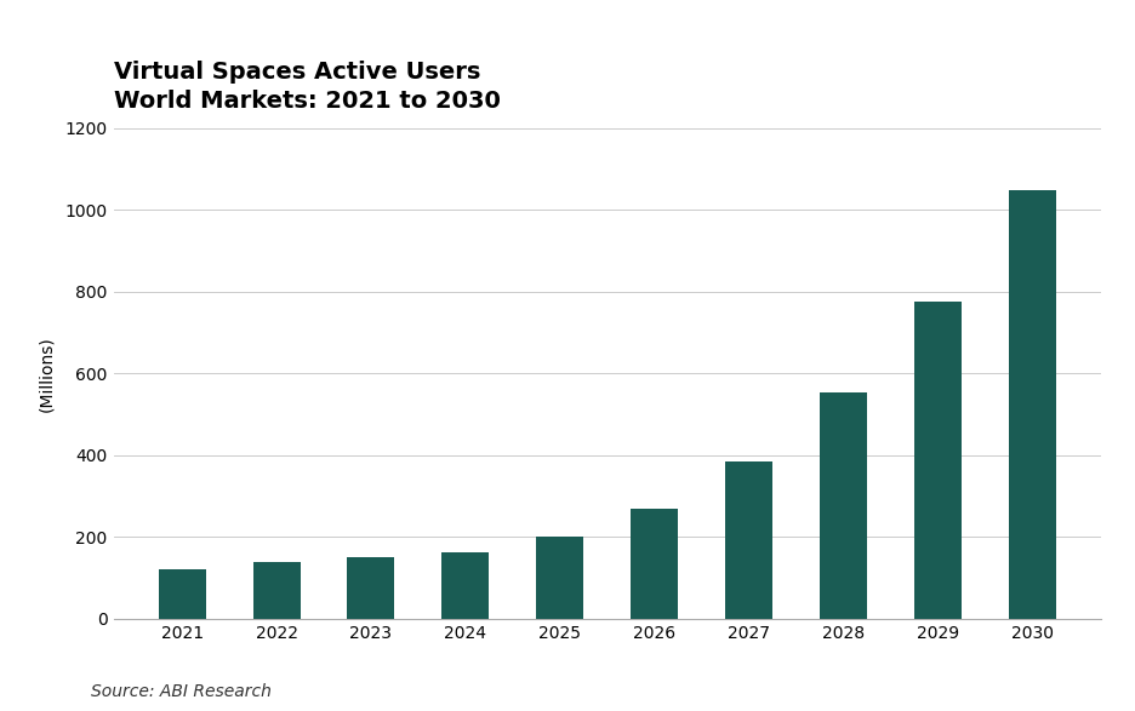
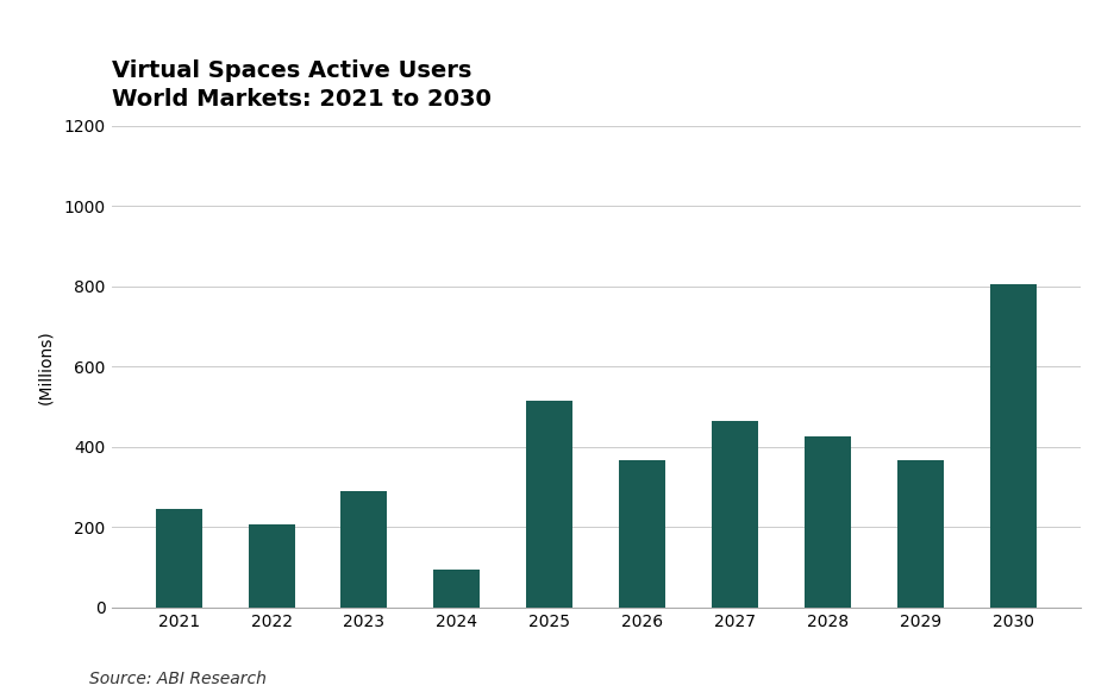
2021: 120 -> 245
2022: 138 -> 205
2023: 150 -> 290
2024: 163 -> 95
2025: 200 -> 515
2026: 268 -> 365
2027: 385 -> 465
2028: 553 -> 425
2029: 775 -> 365
2030: 1047 -> 805
